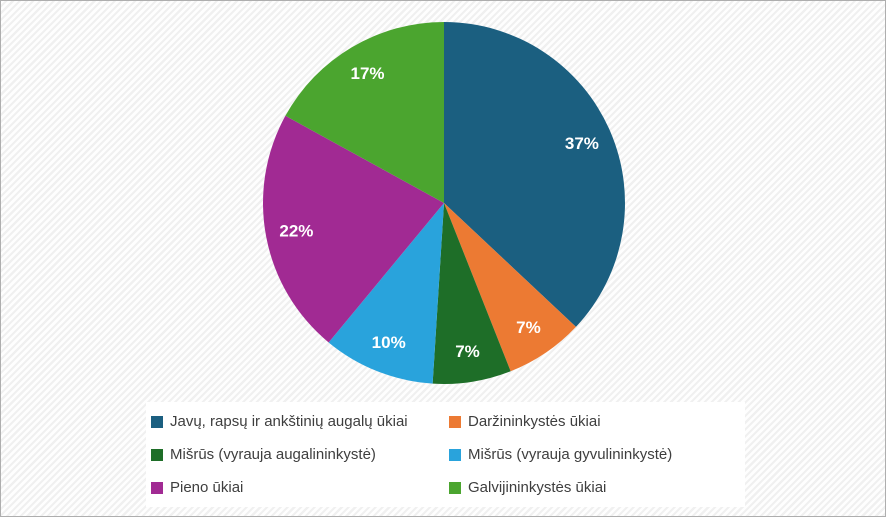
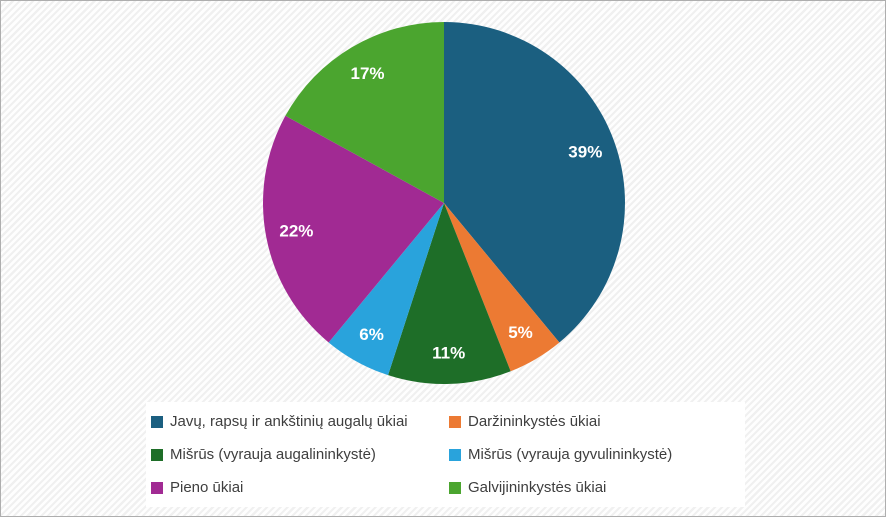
Javų, rapsų ir ankštinių augalų ūkiai: 37% -> 39%
Daržininkystės ūkiai: 7% -> 5%
Mišrūs (vyrauja augalininkystė): 7% -> 11%
Mišrūs (vyrauja gyvulininkystė): 10% -> 6%
